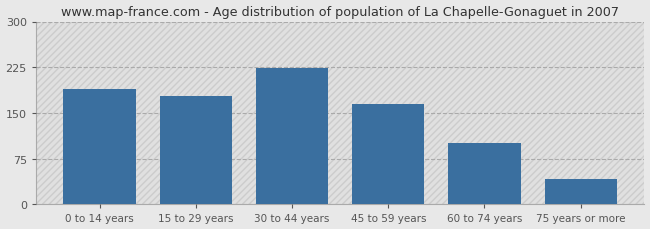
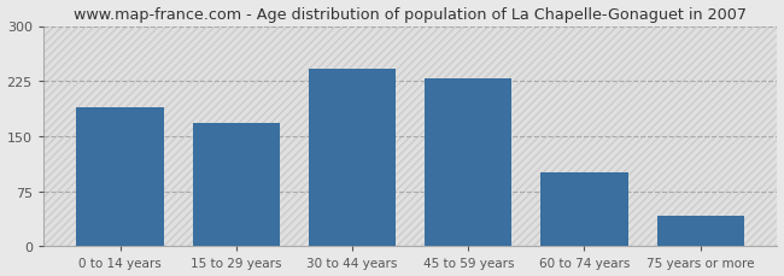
15 to 29 years: 178 -> 168
30 to 44 years: 224 -> 242
45 to 59 years: 164 -> 228
